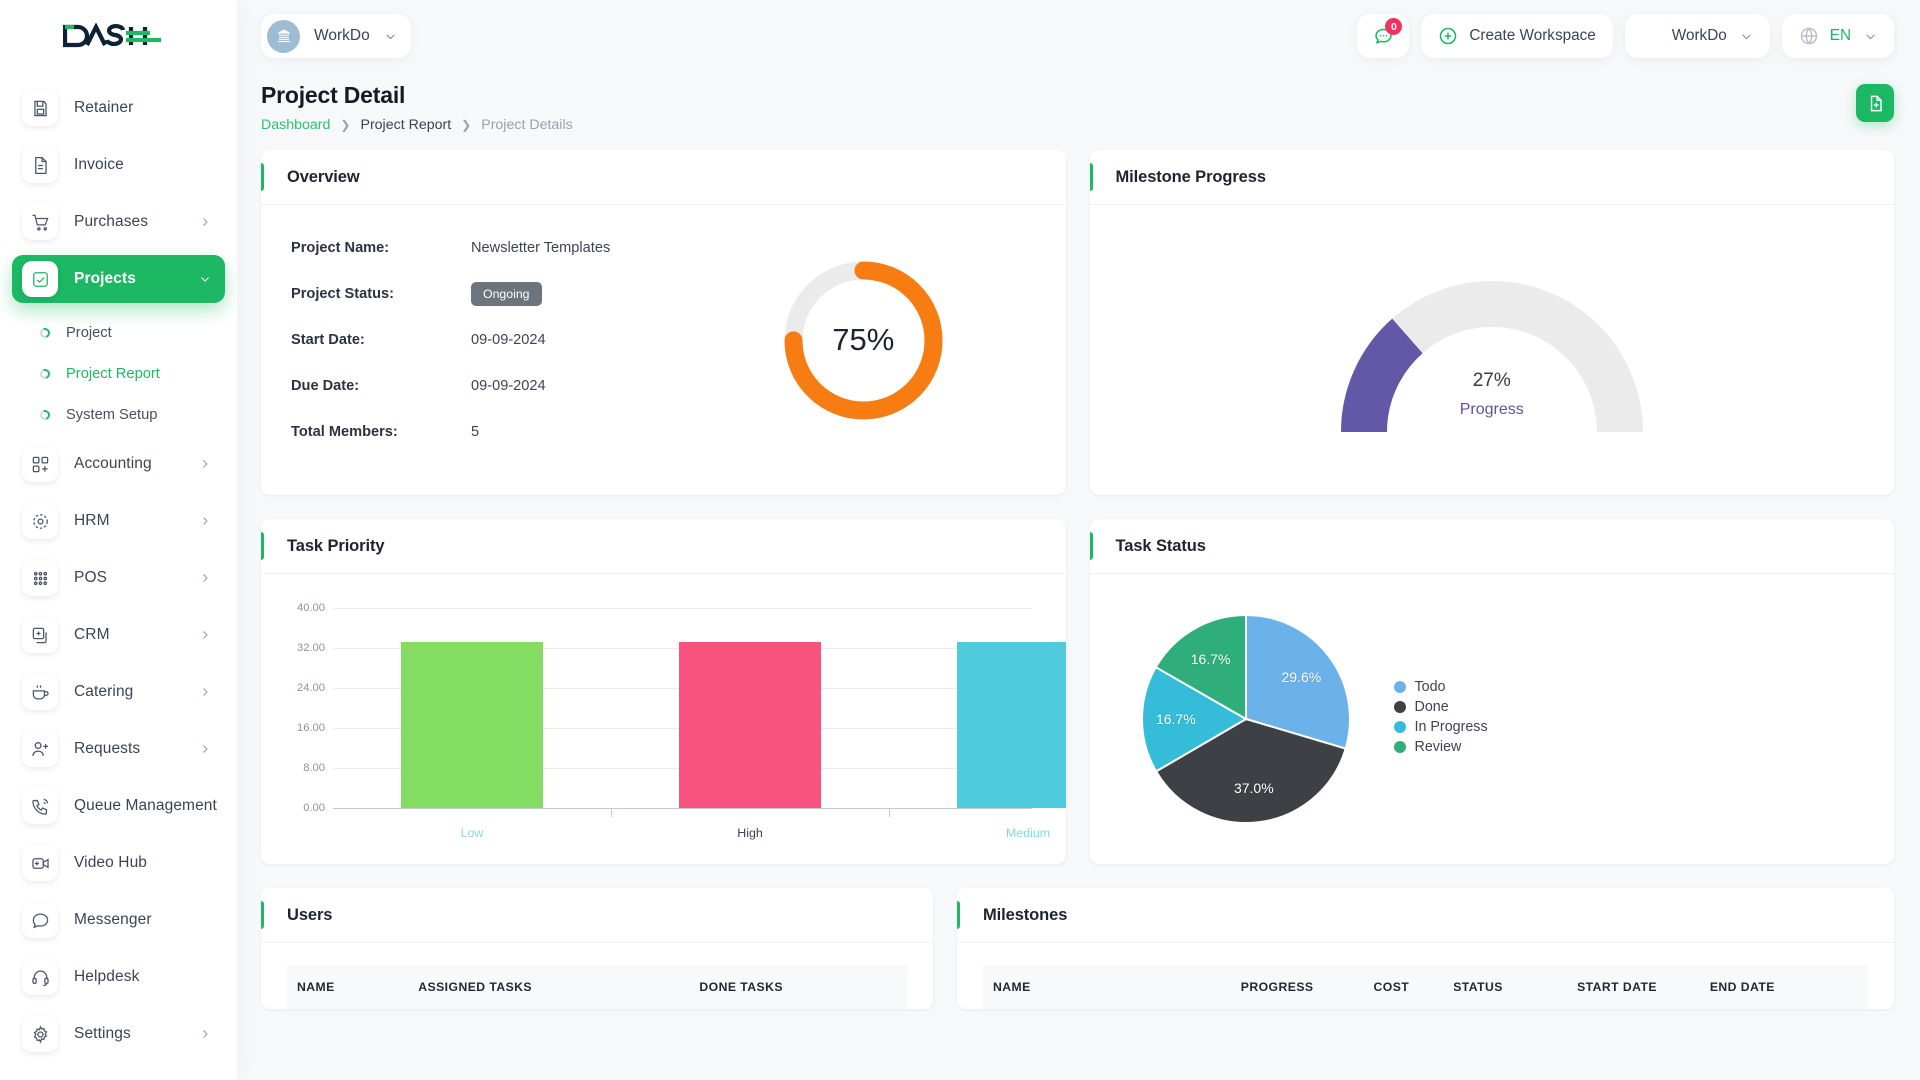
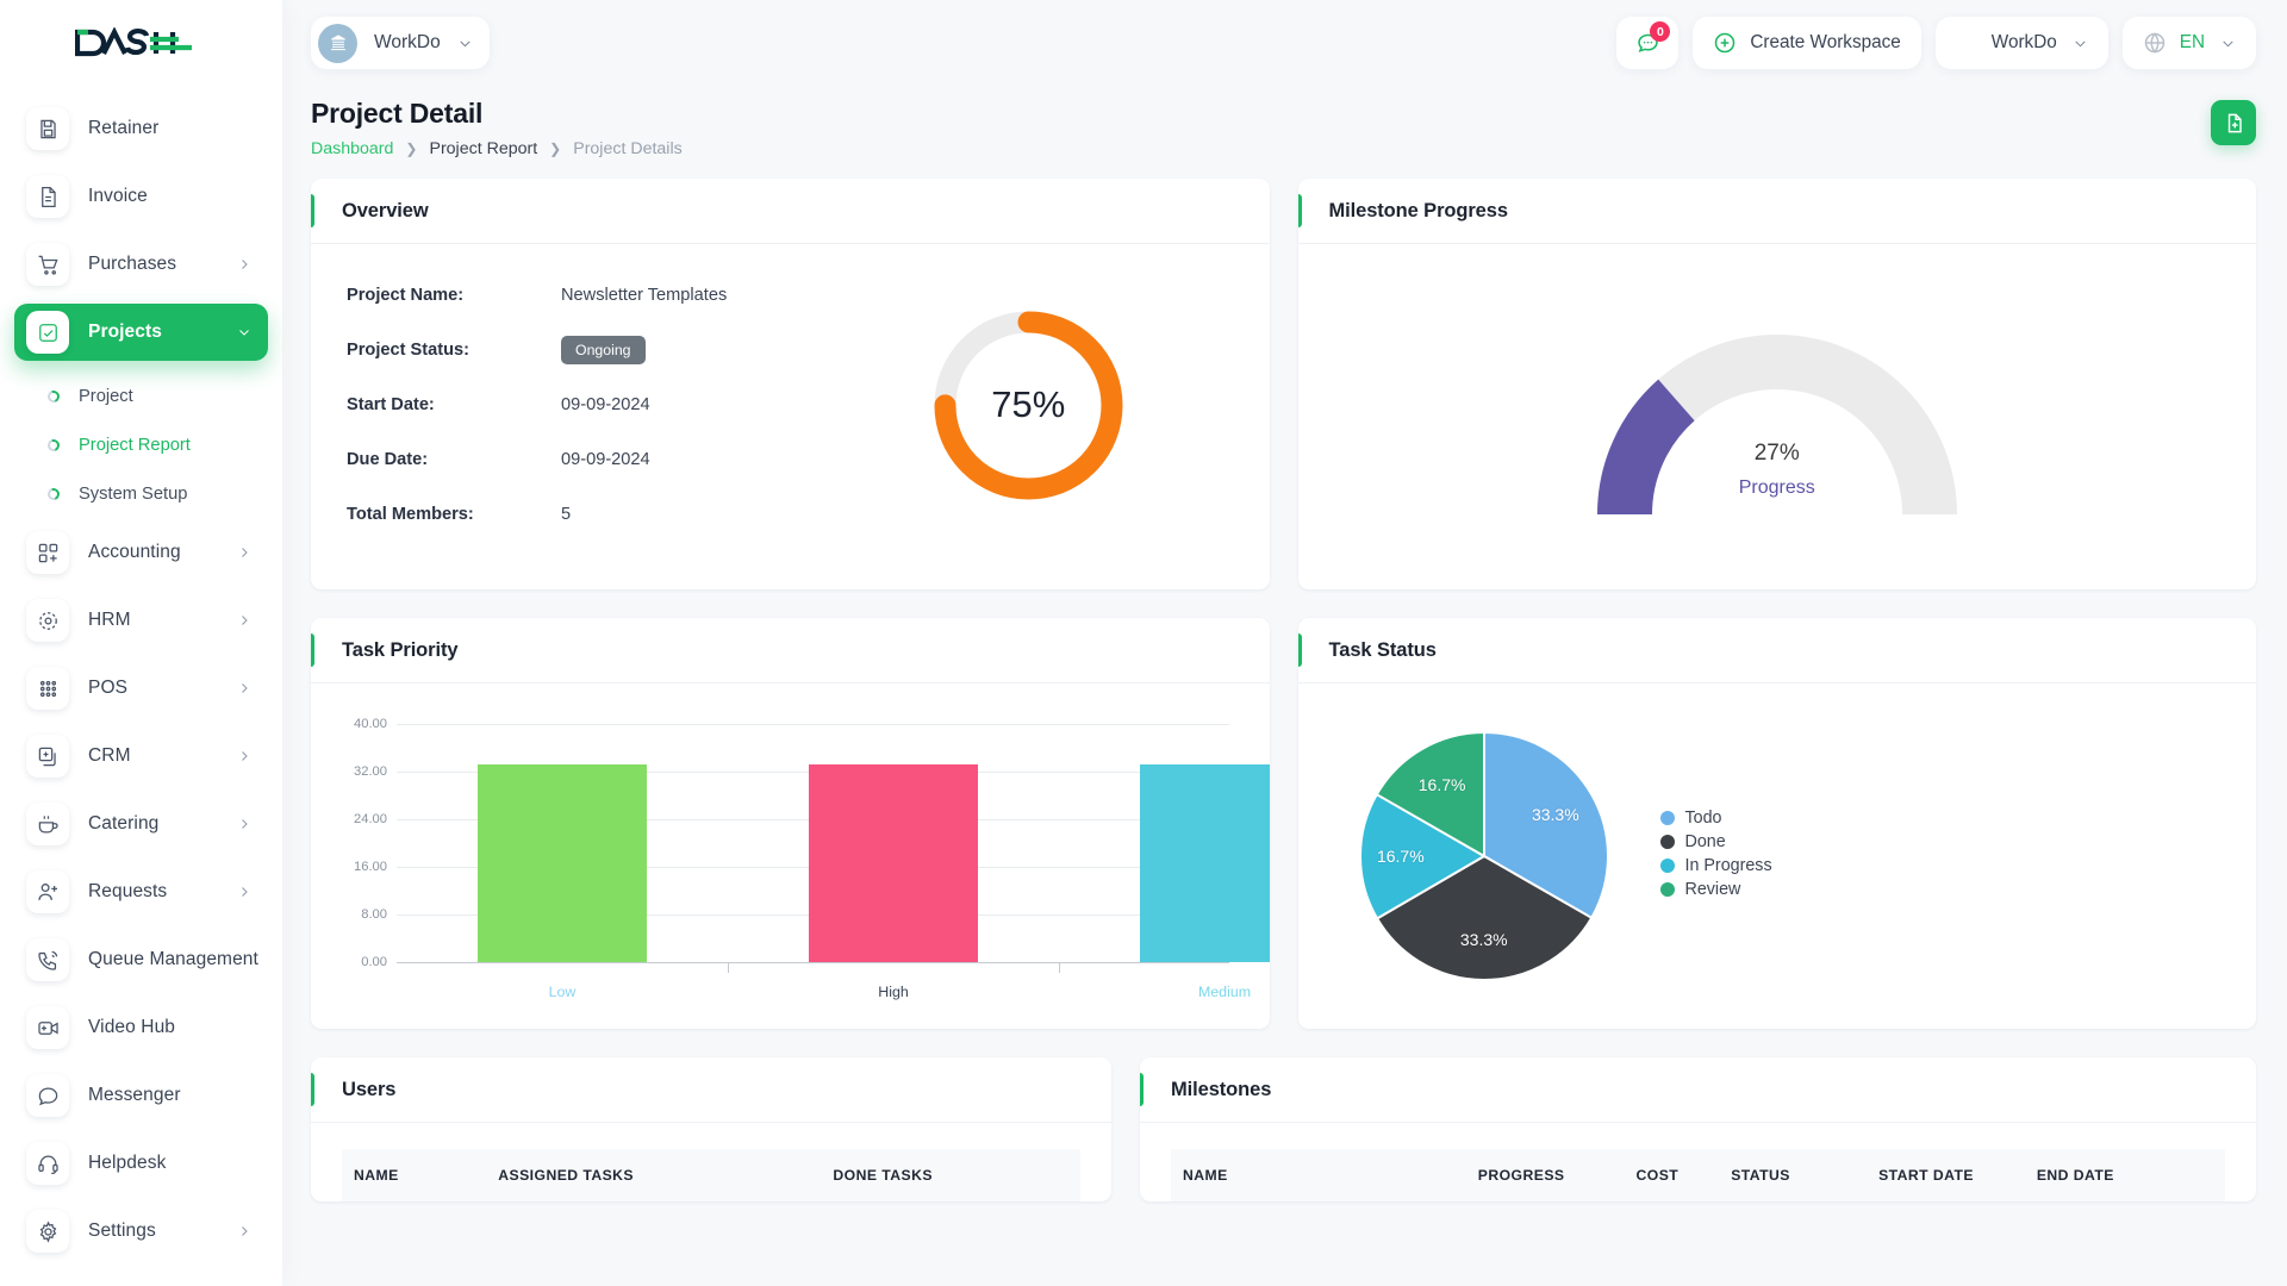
Task Status/Todo: 29.6% -> 33.3%
Task Status/Done: 37.0% -> 33.3%
